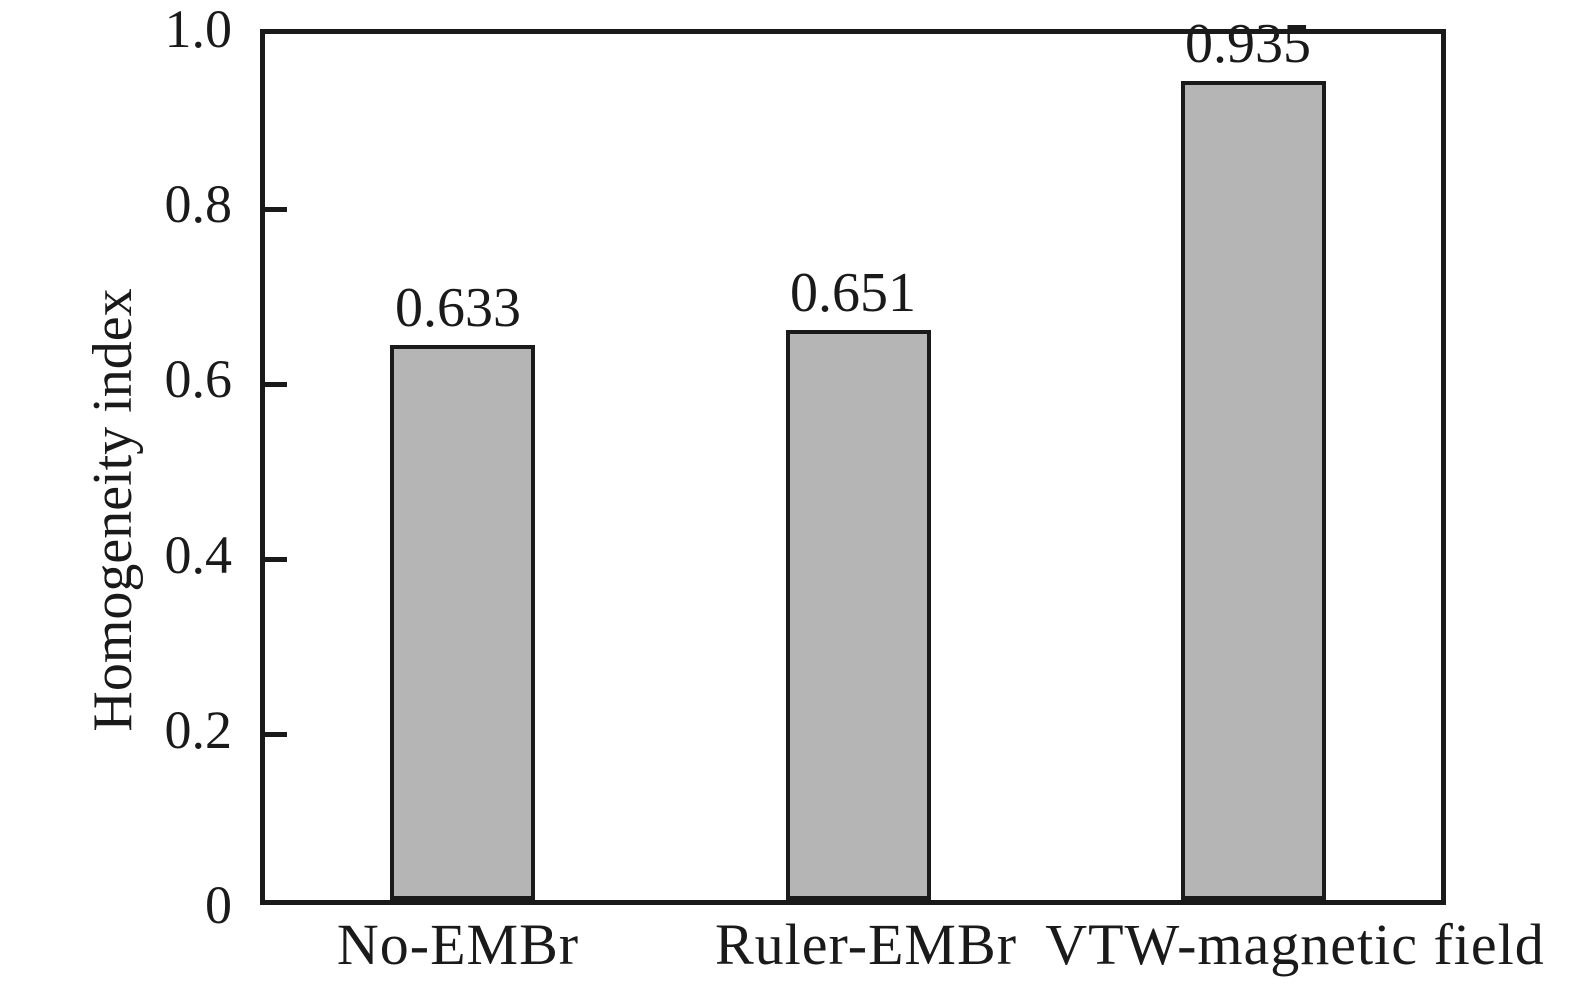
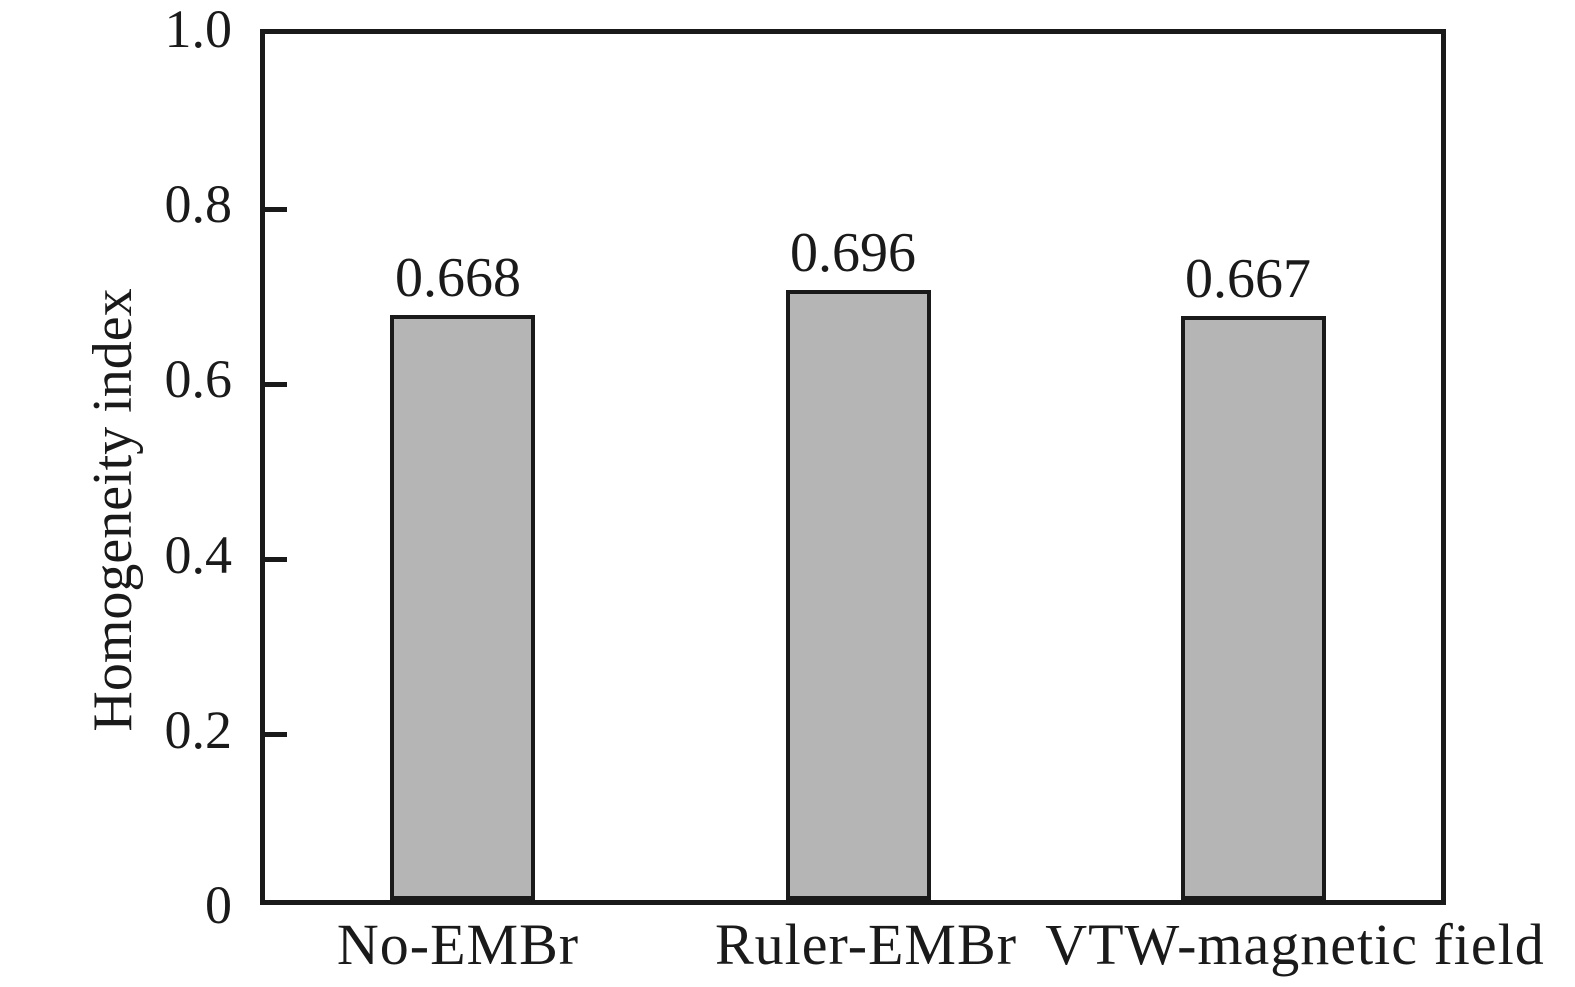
No-EMBr: 0.633 -> 0.668
Ruler-EMBr: 0.651 -> 0.696
VTW-magnetic field: 0.935 -> 0.667
